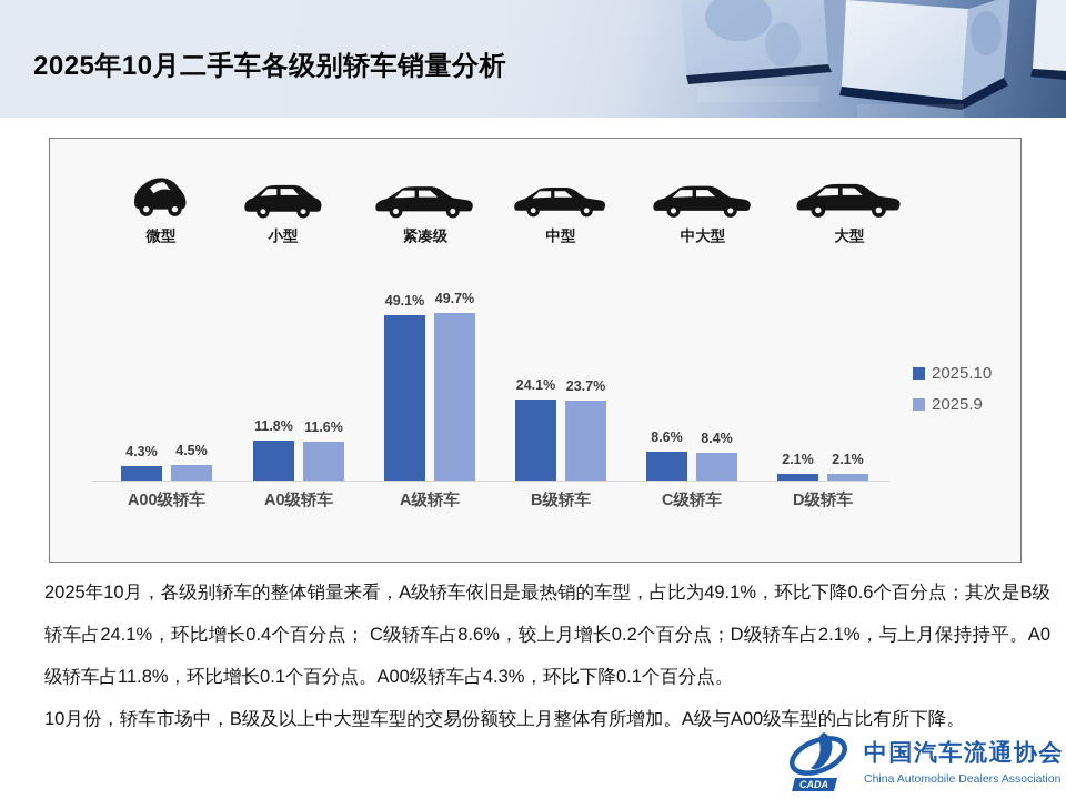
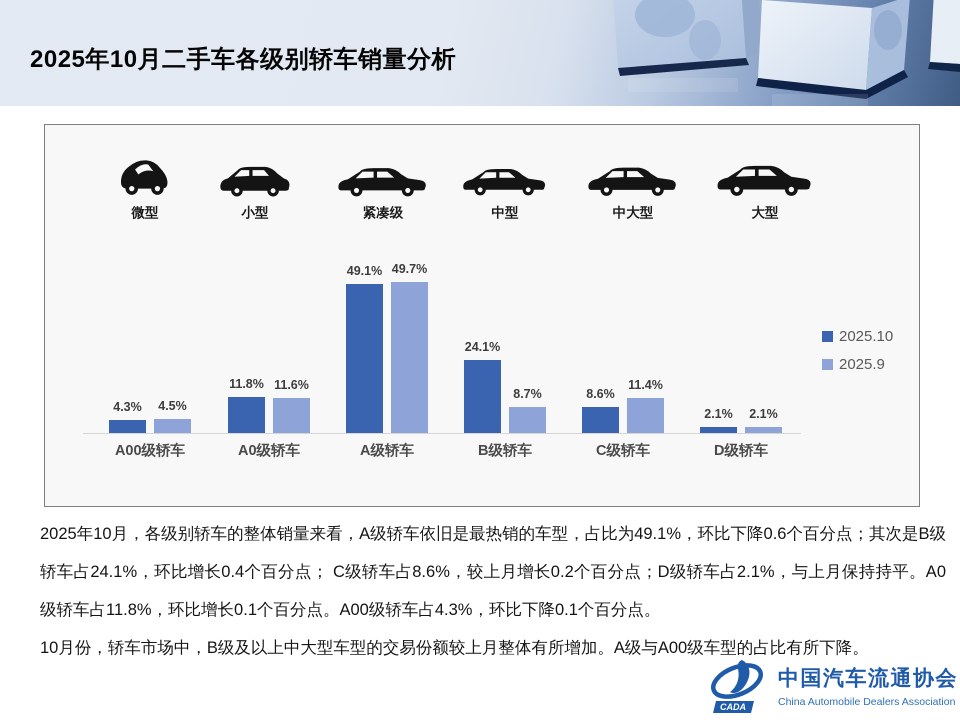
2025.9/B级轿车: 23.7% -> 8.7%
2025.9/C级轿车: 8.4% -> 11.4%
